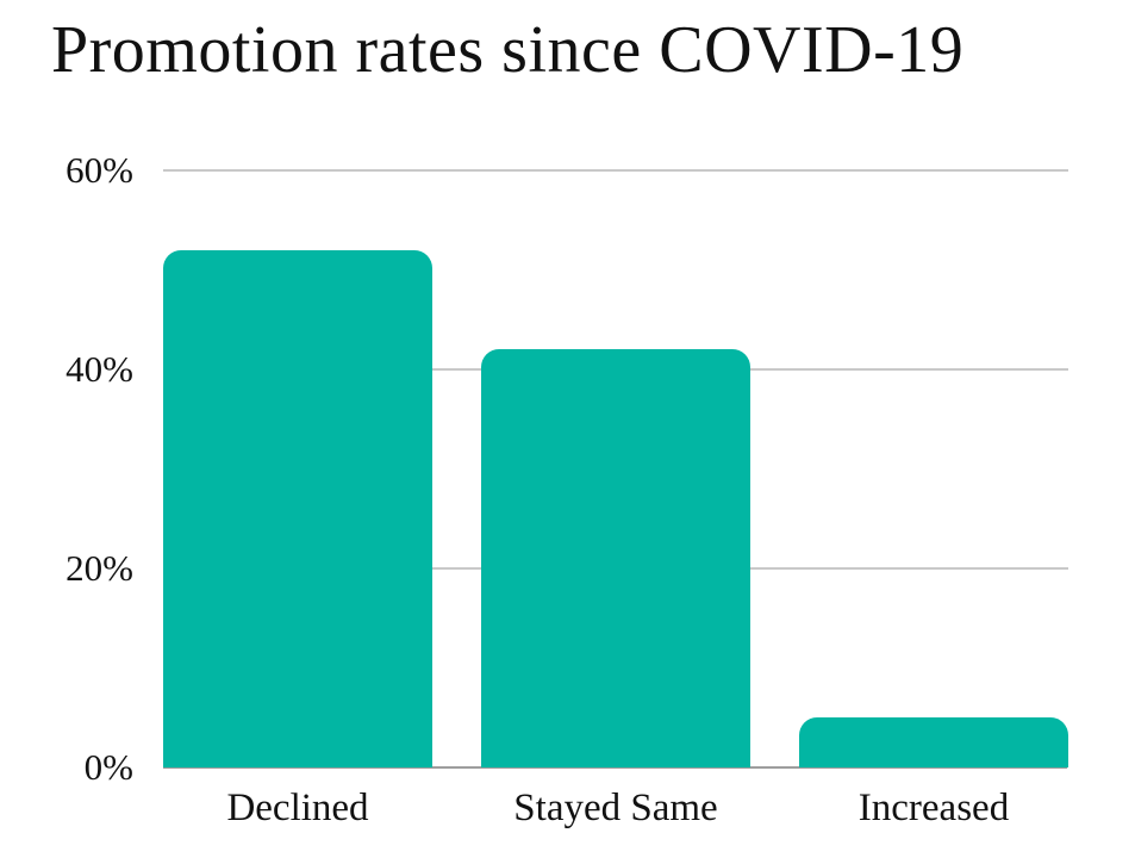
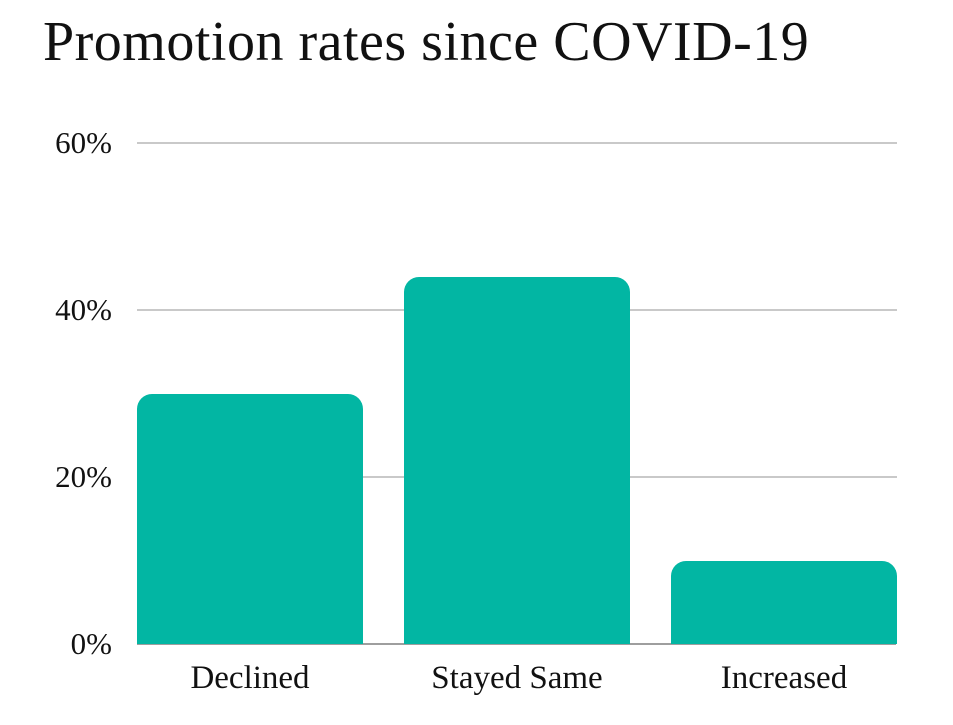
Declined: 52% -> 30%
Stayed Same: 42% -> 44%
Increased: 5% -> 10%
